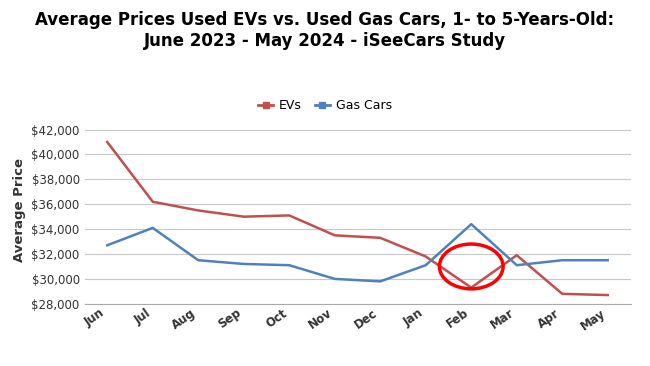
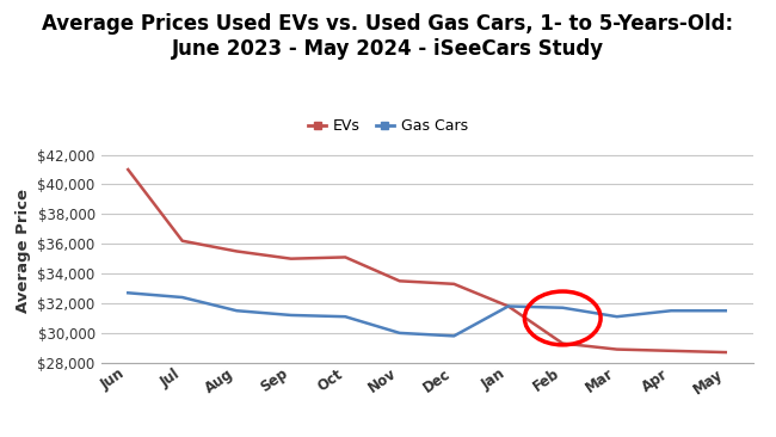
Gas Cars/Jul: $34,100 -> $32,400
Gas Cars/Jan: $31,100 -> $31,800
Gas Cars/Feb: $34,400 -> $31,700
EVs/Mar: $31,900 -> $28,900
